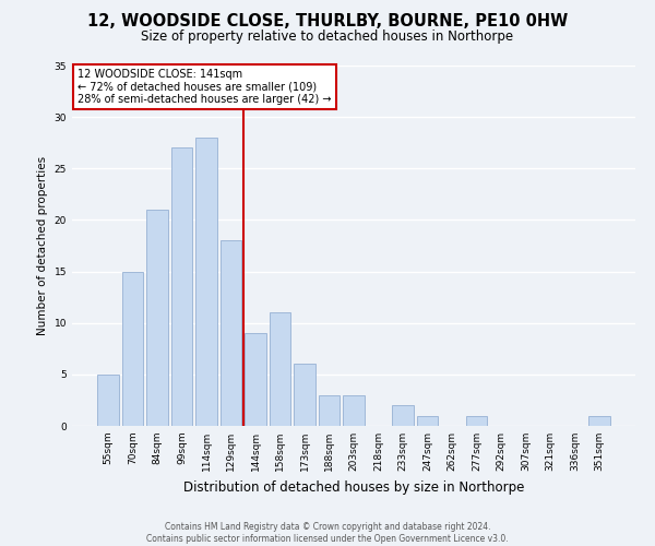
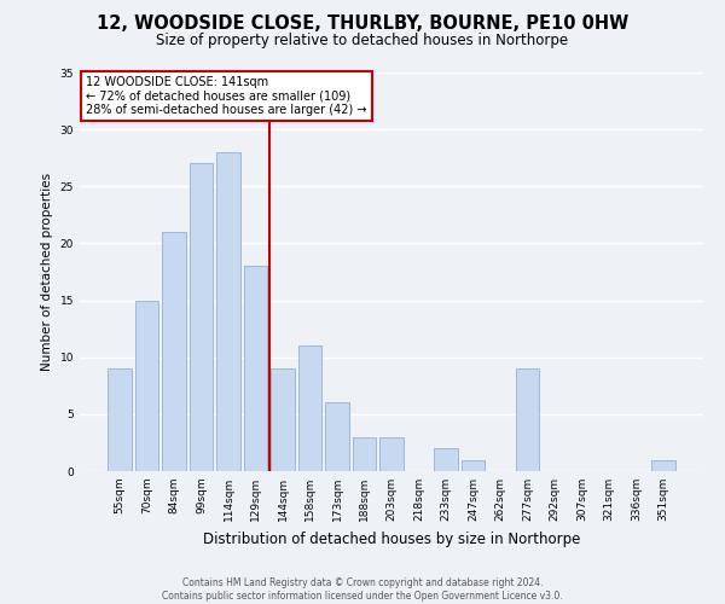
55sqm: 5 -> 9
277sqm: 1 -> 9
